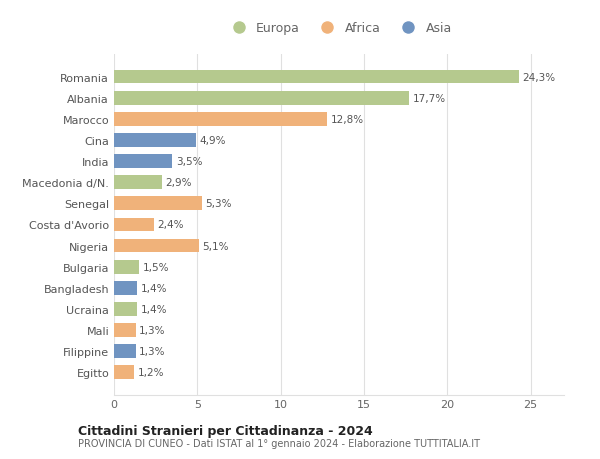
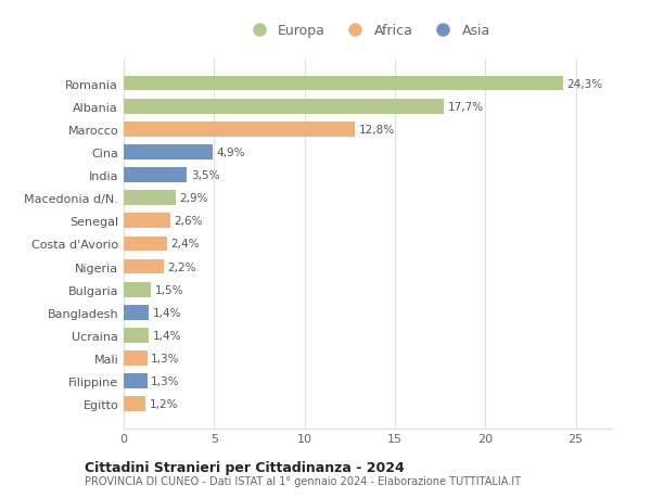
Senegal: 5,3% -> 2,6%
Nigeria: 5,1% -> 2,2%
